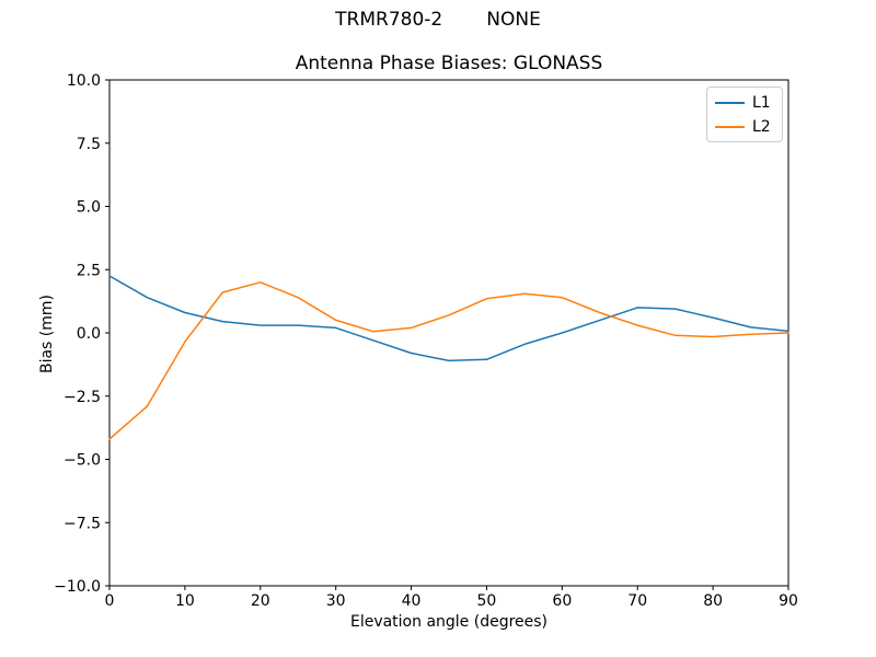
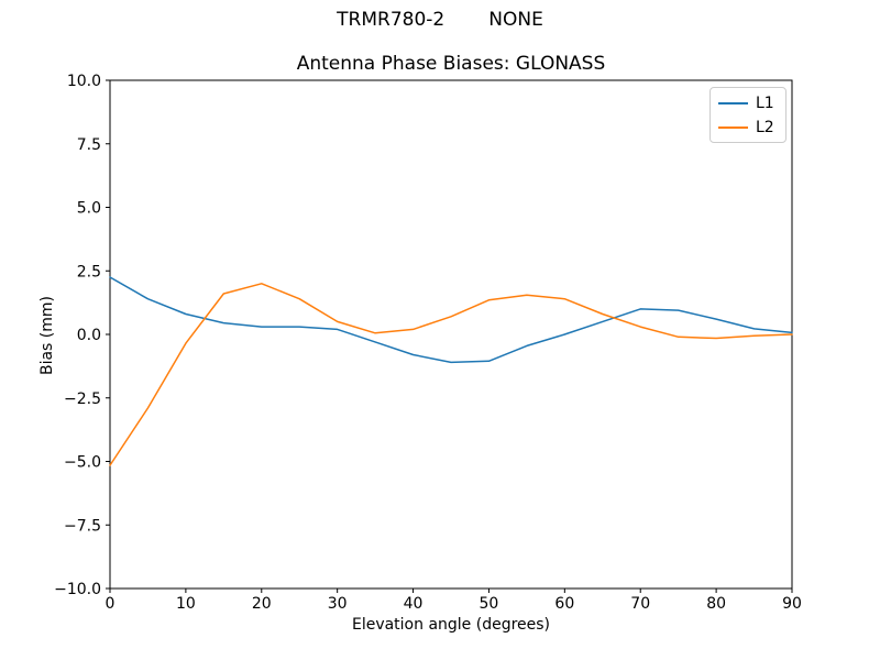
L2/0: -4.2 -> -5.2
